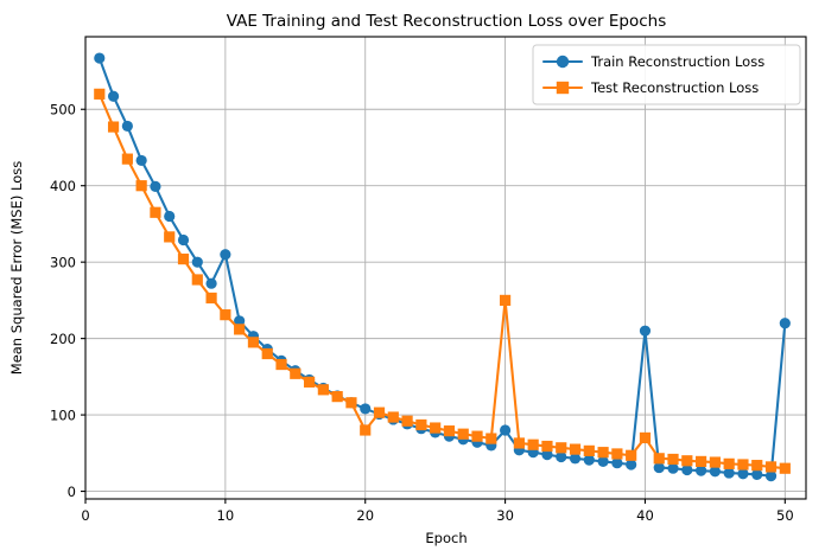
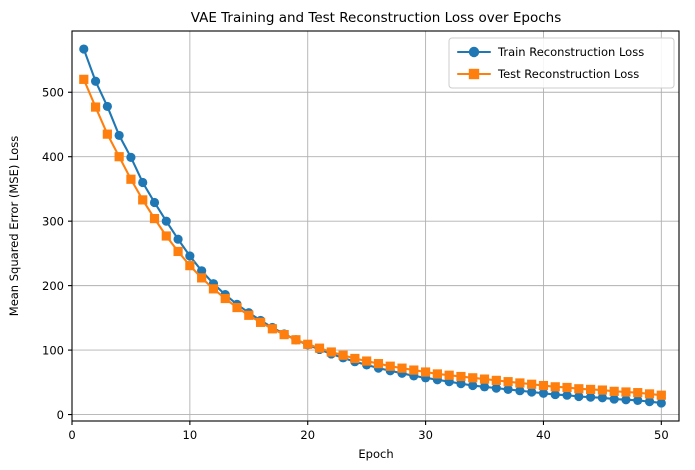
Train Reconstruction Loss/10: 310 -> 250
Test Reconstruction Loss/20: 80 -> 110
Train Reconstruction Loss/30: 80 -> 60
Test Reconstruction Loss/30: 250 -> 70
Train Reconstruction Loss/40: 210 -> 30
Test Reconstruction Loss/40: 70 -> 40
Train Reconstruction Loss/50: 220 -> 20
